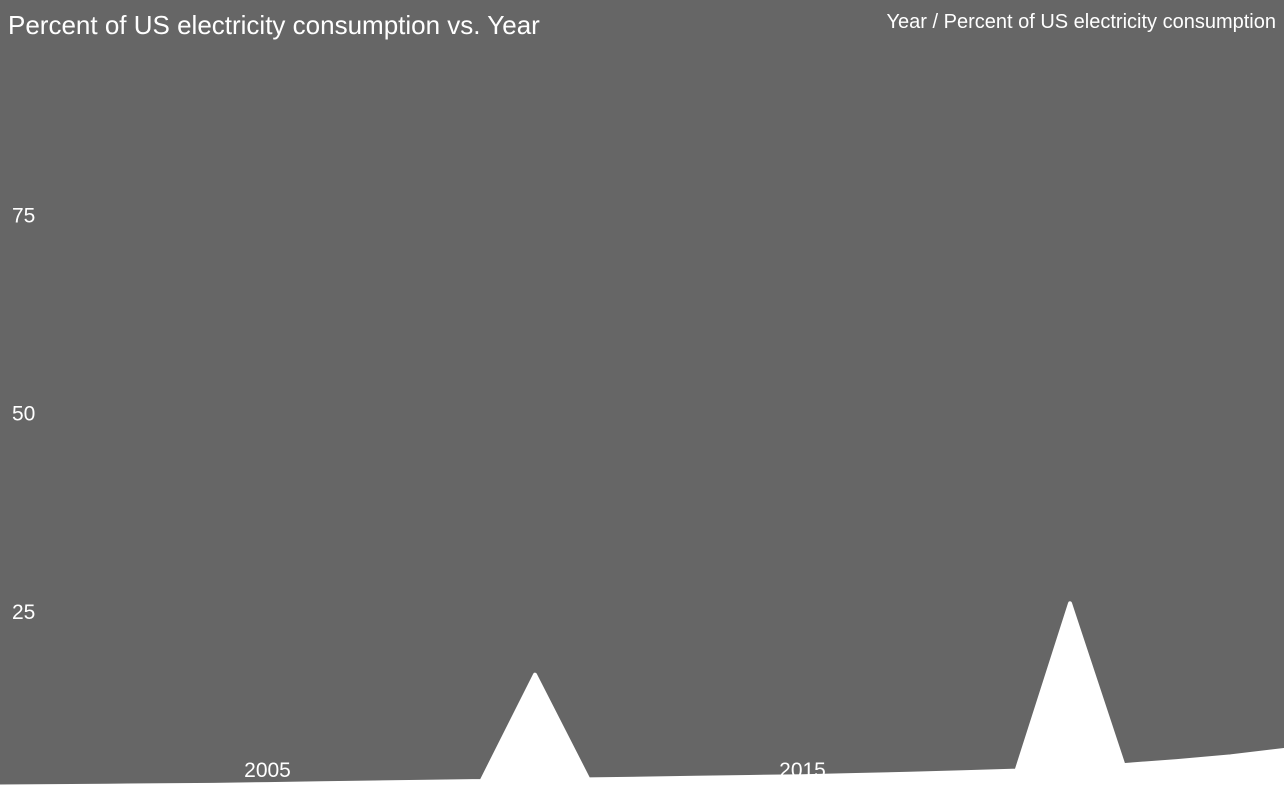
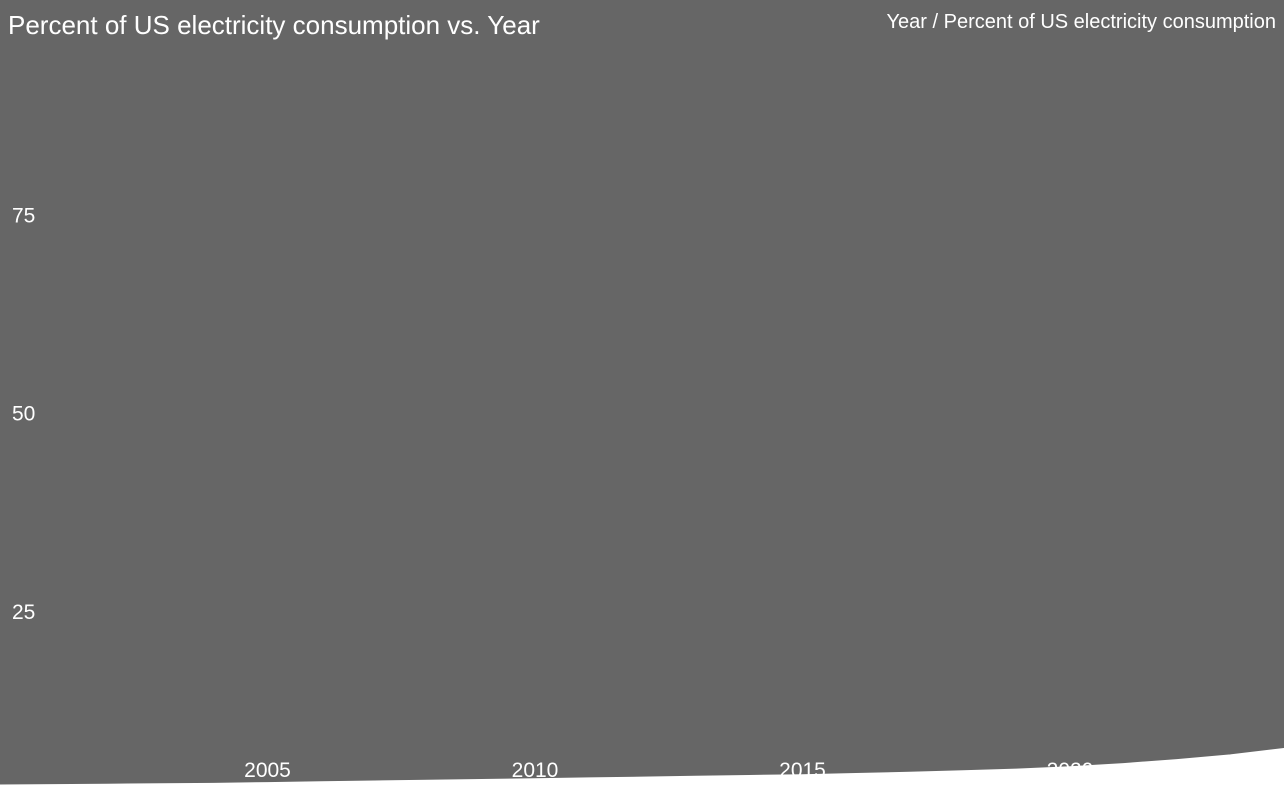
2010: 17 -> 4
2020: 26 -> 5
